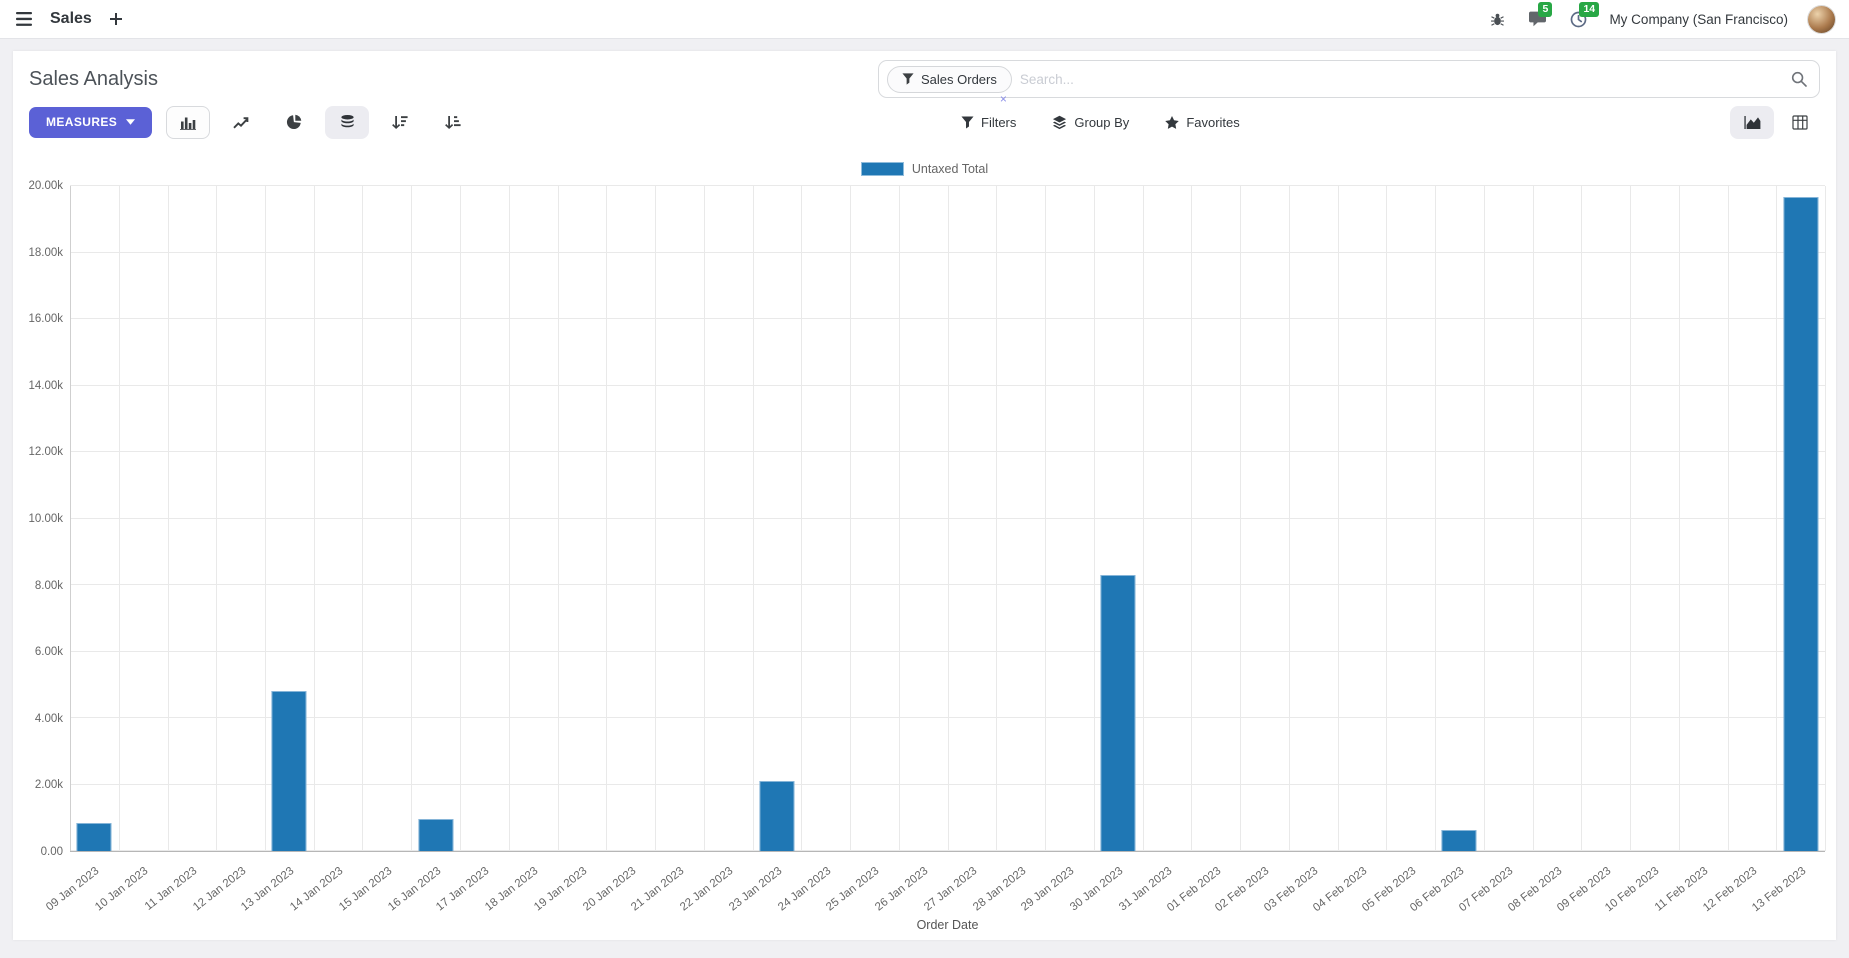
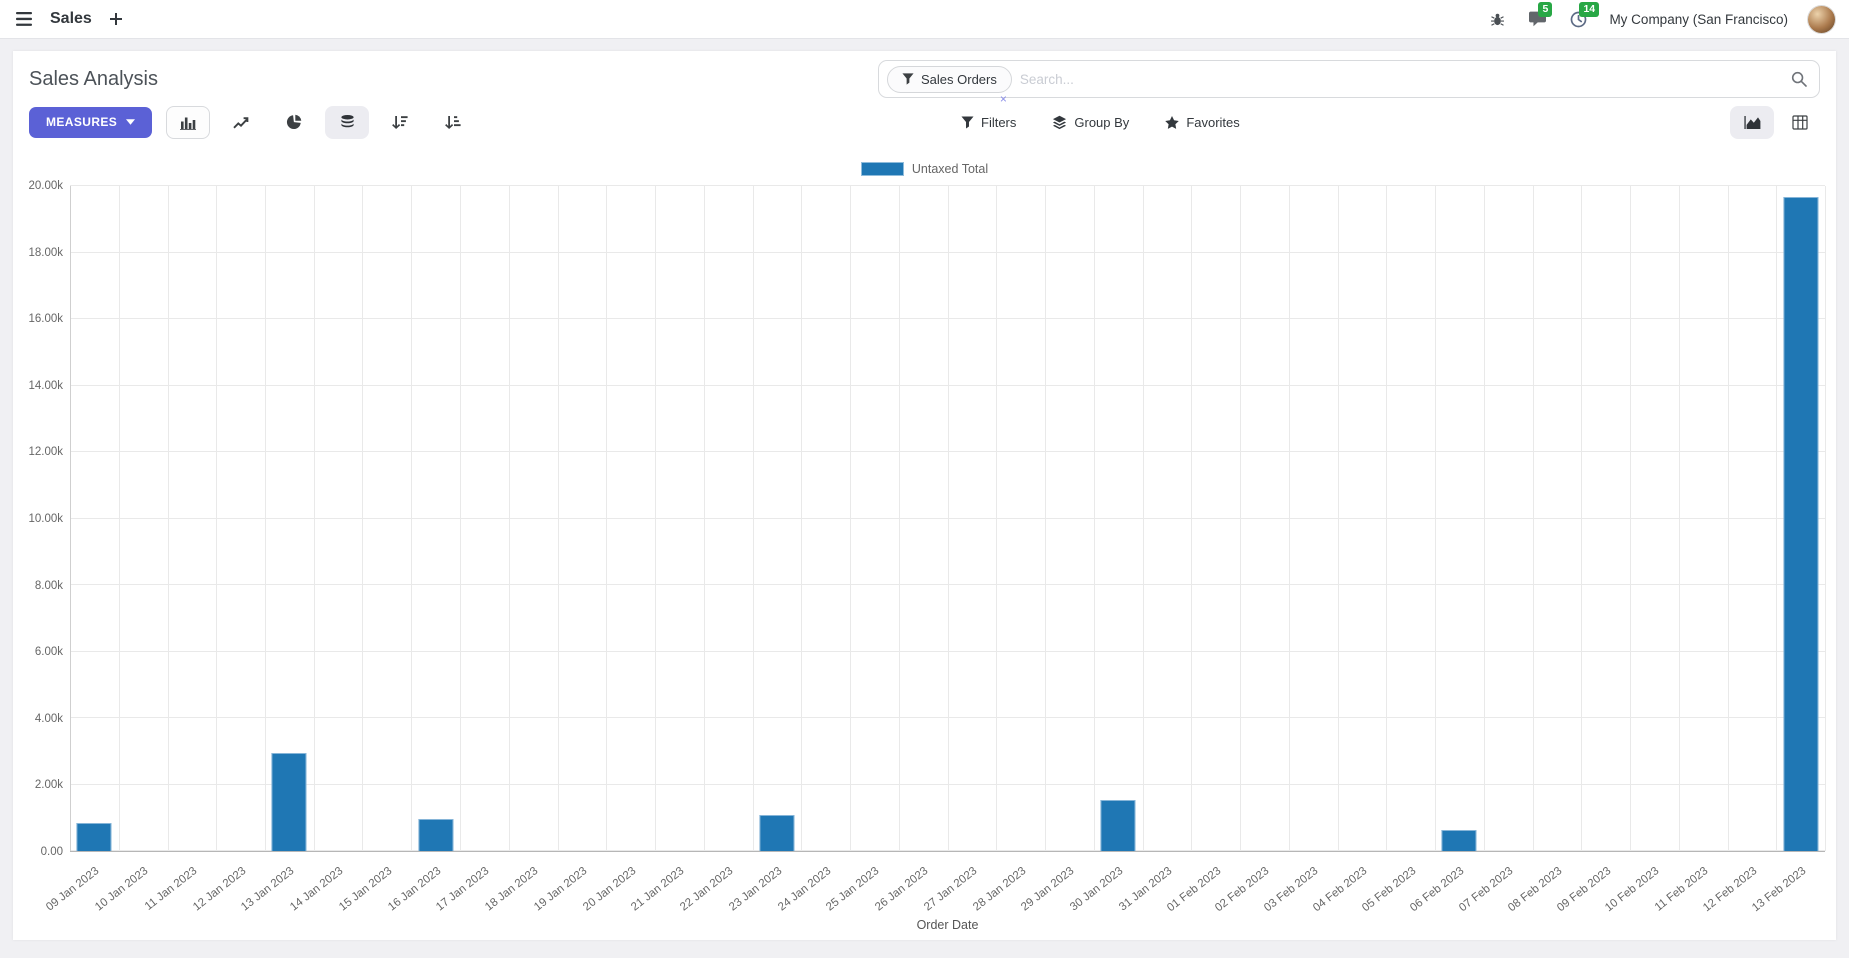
13 Jan 2023: 4.8k -> 3.0k
23 Jan 2023: 2.1k -> 1.1k
30 Jan 2023: 8.3k -> 1.5k
